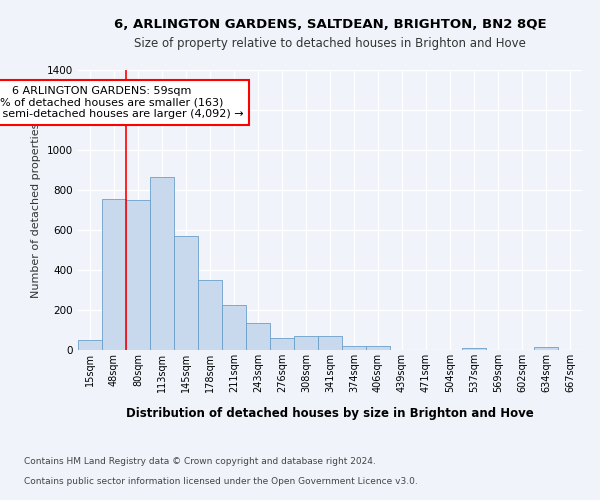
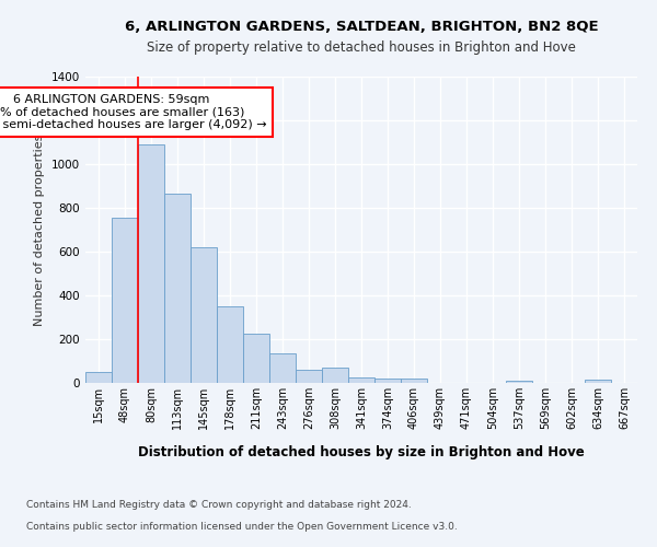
80sqm: 750 -> 1090
145sqm: 570 -> 620
341sqm: 70 -> 25
